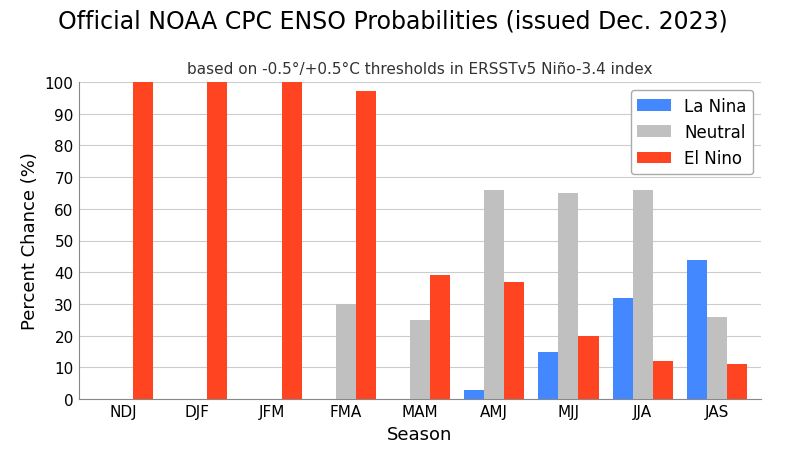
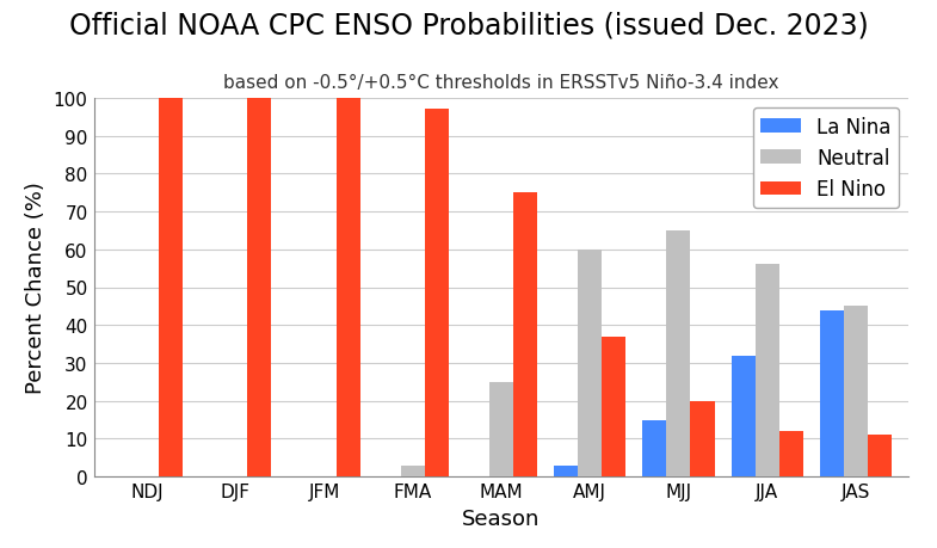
Neutral/FMA: 30 -> 3
El Nino/MAM: 39 -> 75
Neutral/AMJ: 66 -> 60
Neutral/JJA: 66 -> 56
Neutral/JAS: 26 -> 45
